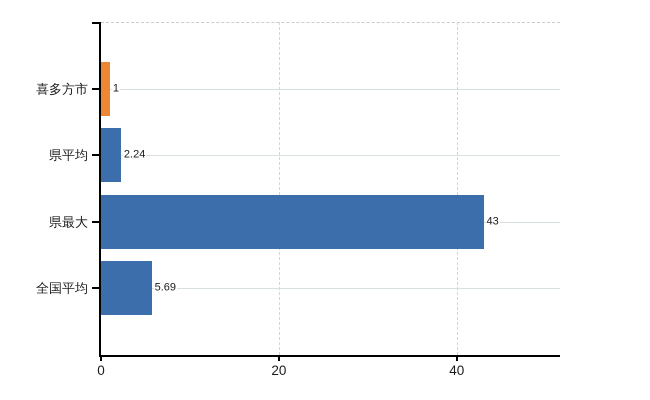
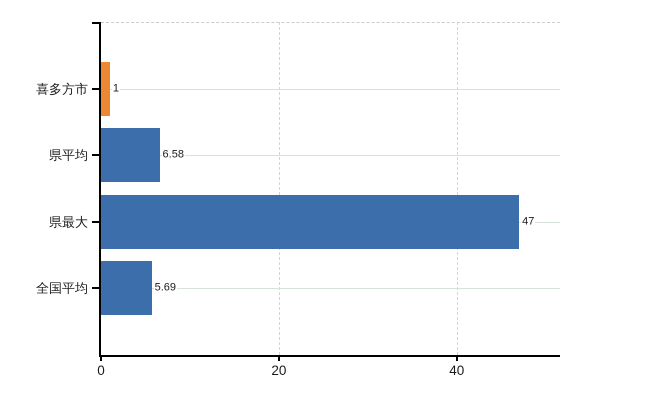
県平均: 2.24 -> 6.58
県最大: 43 -> 47
